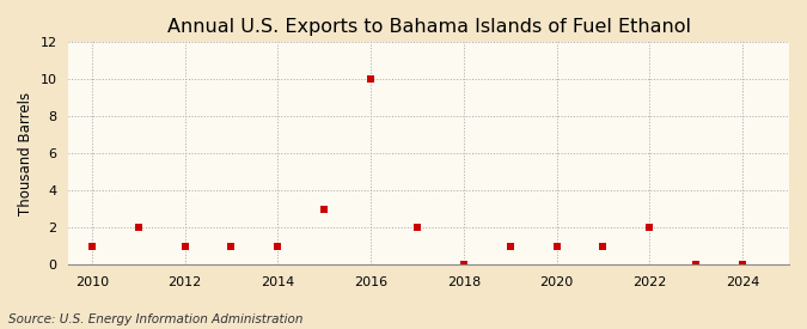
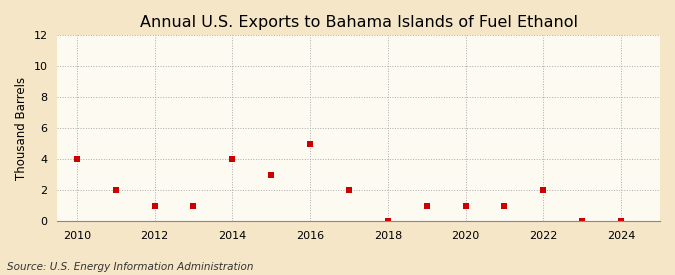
2010: 1 -> 4
2014: 1 -> 4
2016: 10 -> 5
